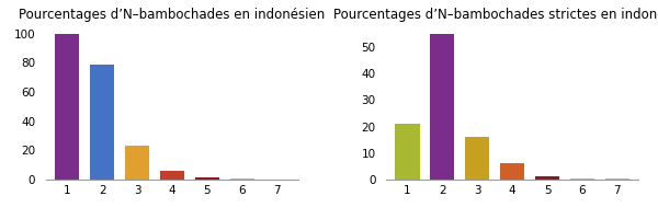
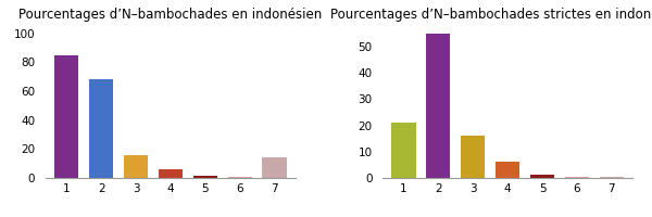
Pourcentages d’N–bambochades en indonésien/1: 100 -> 85
Pourcentages d’N–bambochades en indonésien/2: 79 -> 68
Pourcentages d’N–bambochades en indonésien/3: 23 -> 16
Pourcentages d’N–bambochades en indonésien/7: 0 -> 14
